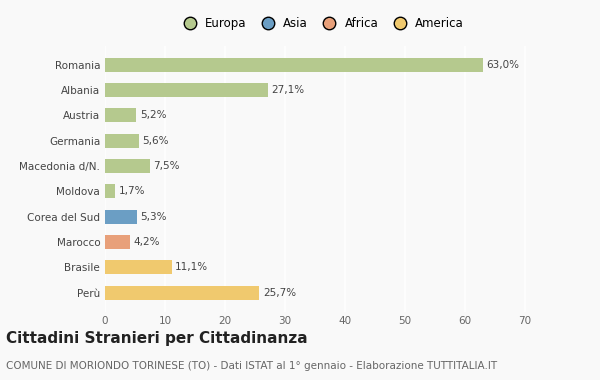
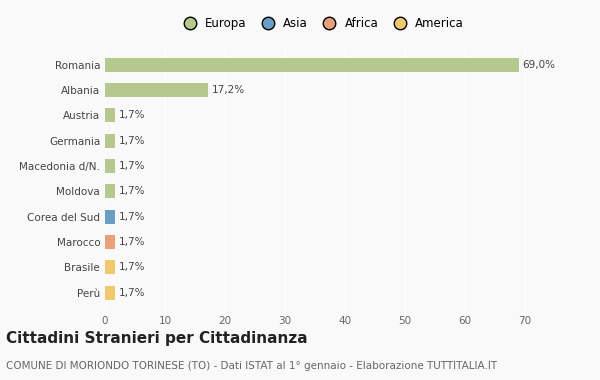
Romania: 63,0% -> 69,0%
Albania: 27,1% -> 17,2%
Austria: 5,2% -> 1,7%
Germania: 5,6% -> 1,7%
Macedonia d/N.: 7,5% -> 1,7%
Corea del Sud: 5,3% -> 1,7%
Marocco: 4,2% -> 1,7%
Brasile: 11,1% -> 1,7%
Perù: 25,7% -> 1,7%
